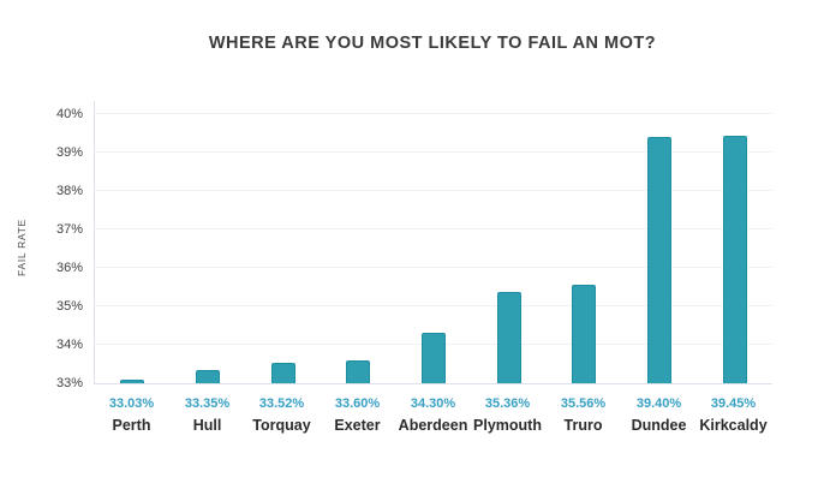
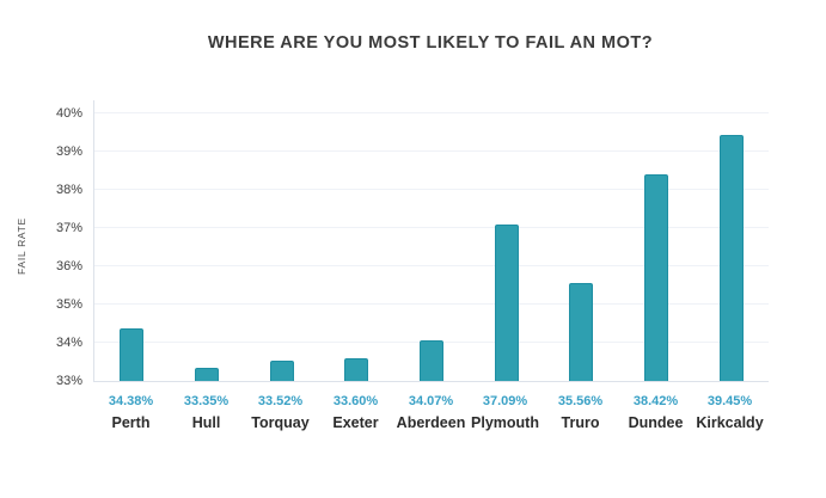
Perth: 33.03% -> 34.38%
Aberdeen: 34.30% -> 34.07%
Plymouth: 35.36% -> 37.09%
Dundee: 39.40% -> 38.42%
